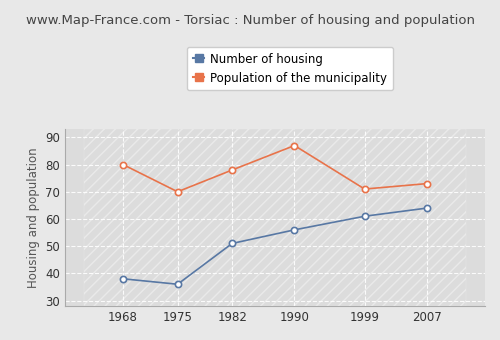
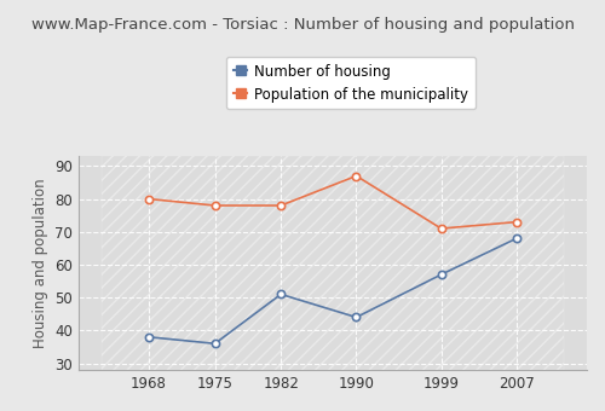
Population of the municipality/1975: 70 -> 78
Number of housing/1990: 56 -> 44
Number of housing/1999: 61 -> 57
Number of housing/2007: 64 -> 68
